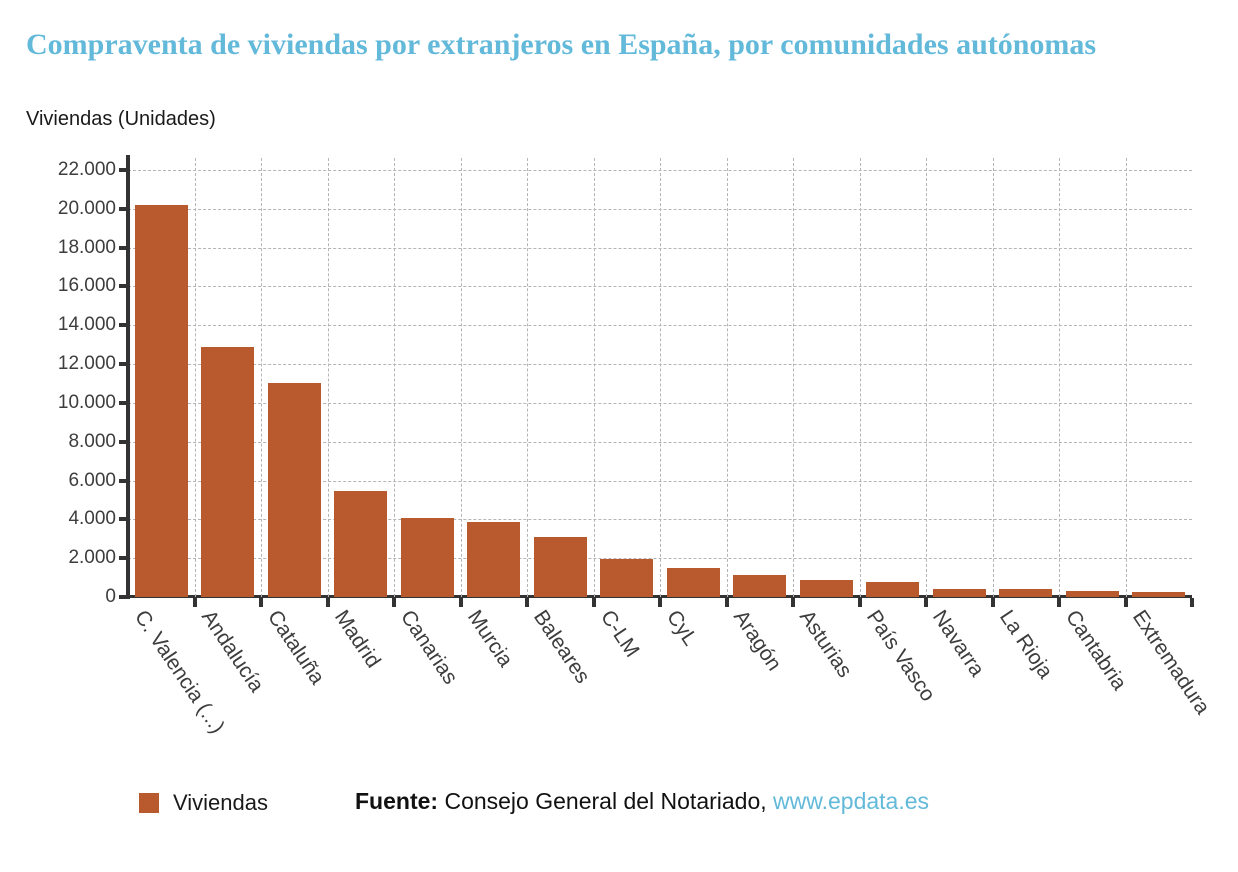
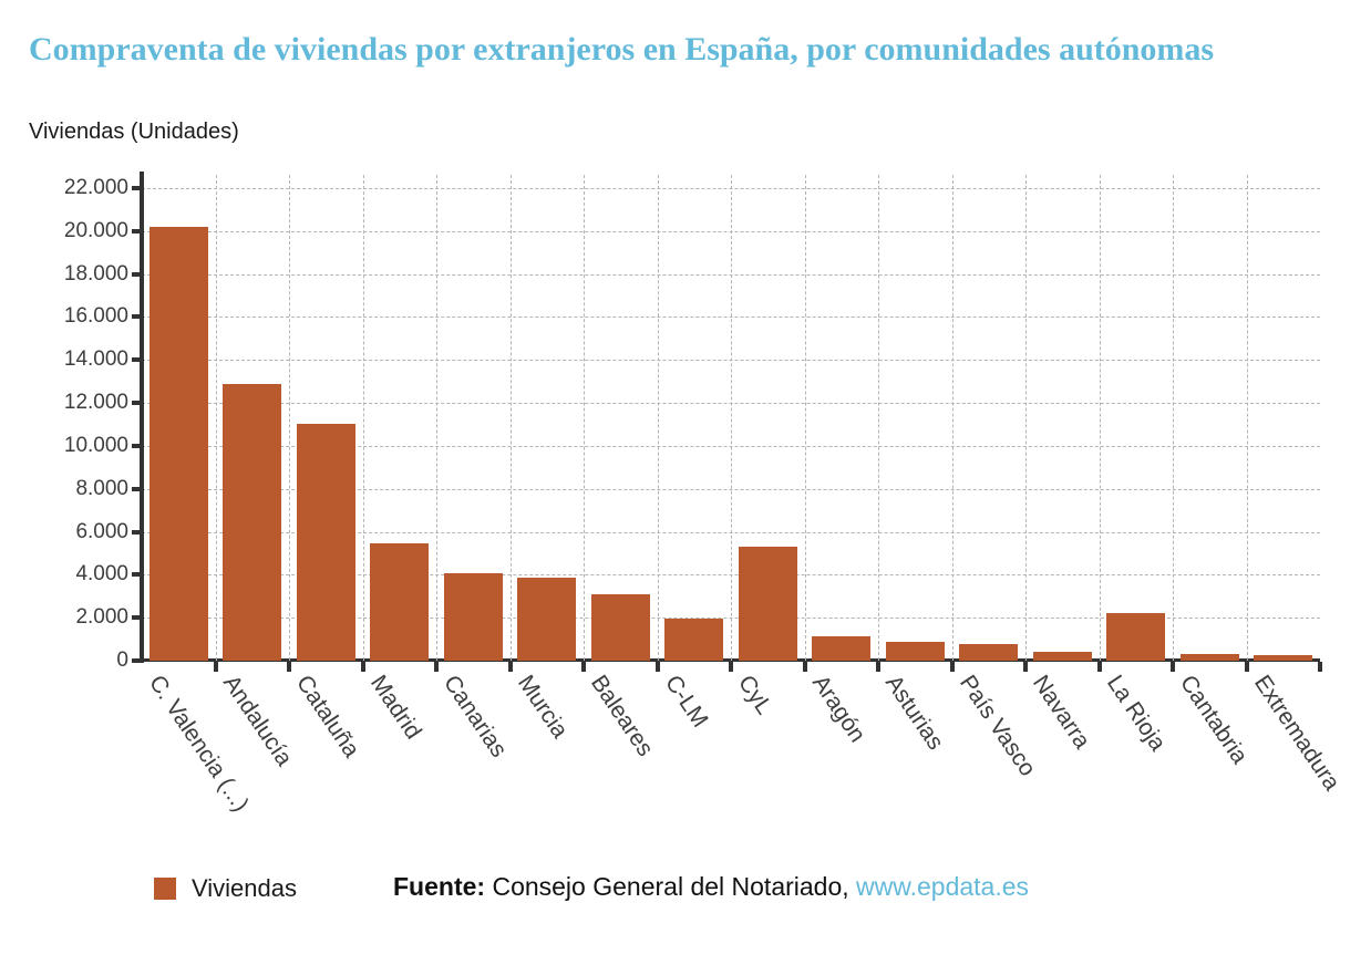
CyL: 1500 -> 5300
La Rioja: 400 -> 2200
